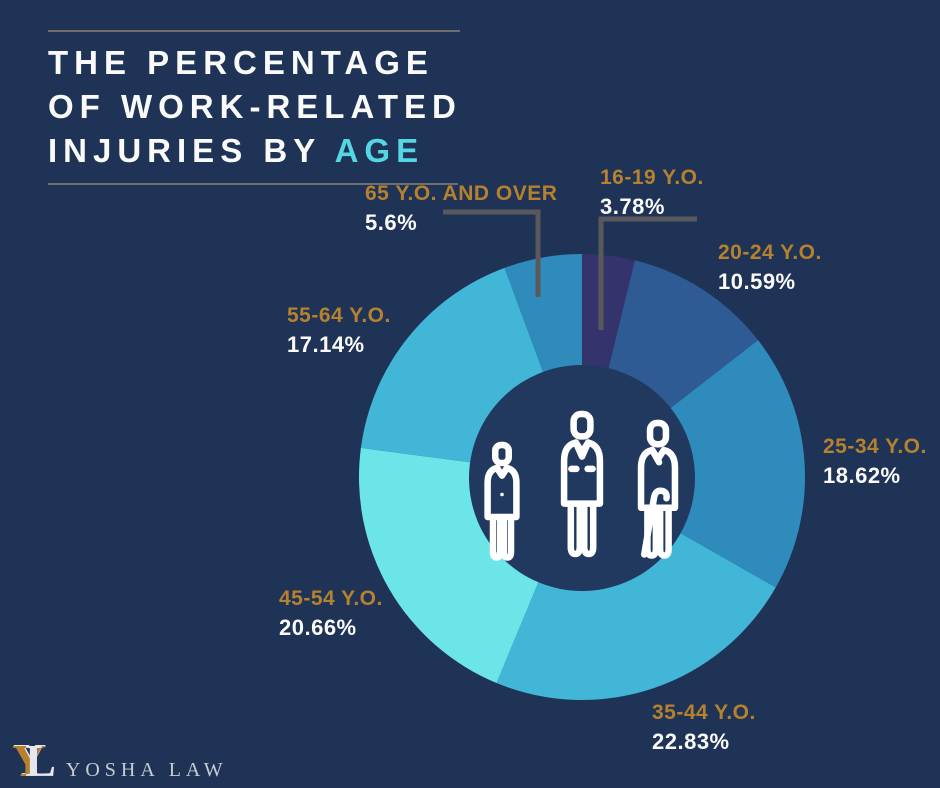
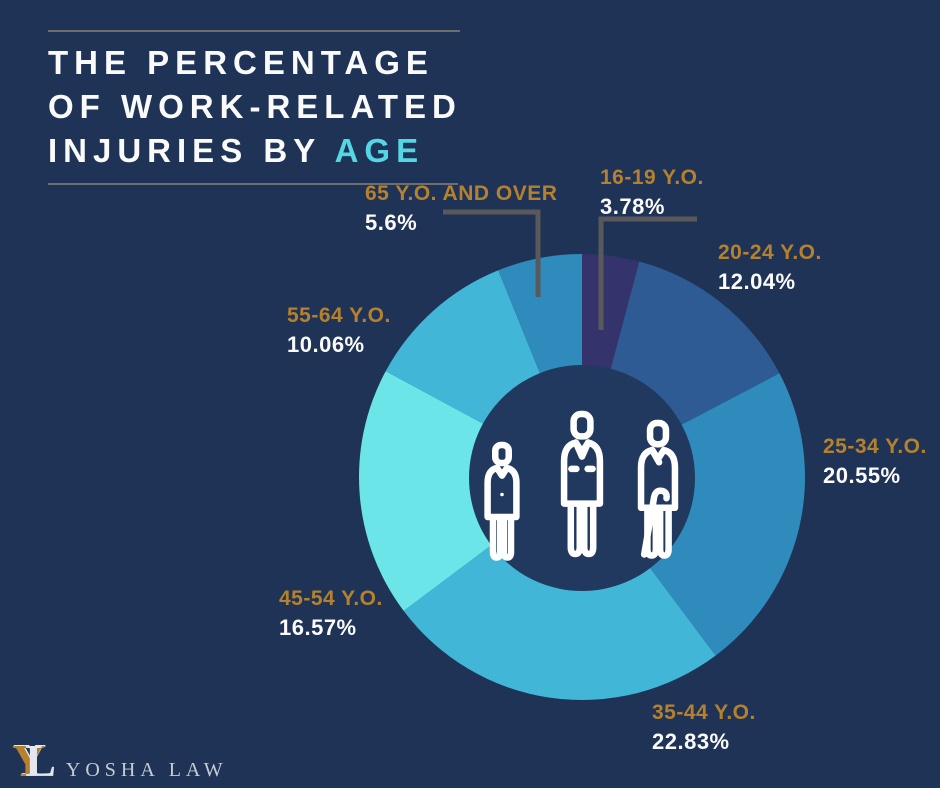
20-24 Y.O.: 10.59% -> 12.04%
25-34 Y.O.: 18.62% -> 20.55%
45-54 Y.O.: 20.66% -> 16.57%
55-64 Y.O.: 17.14% -> 10.06%
